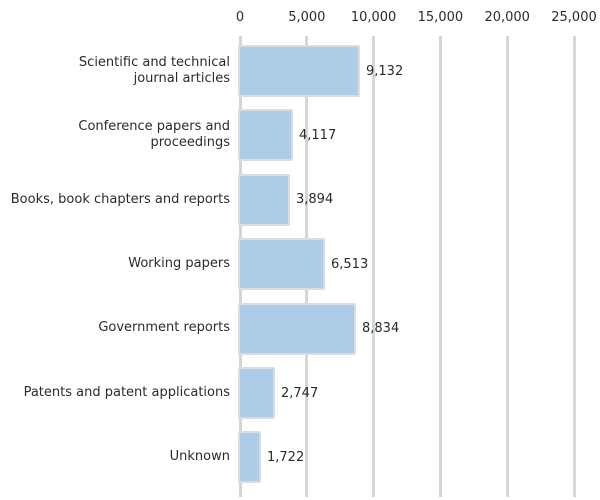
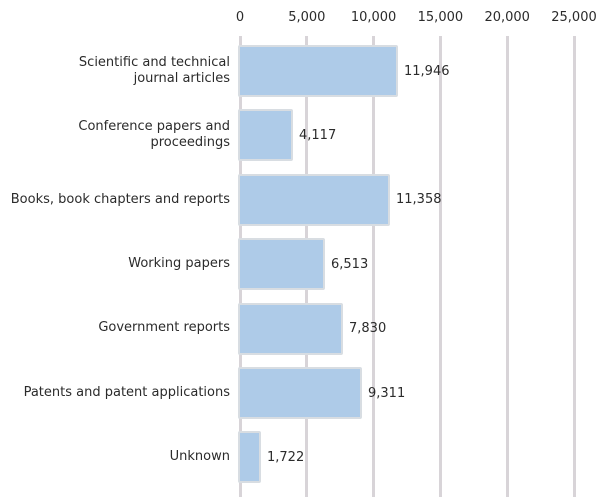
Scientific and technical journal articles: 9,132 -> 11,946
Books, book chapters and reports: 3,894 -> 11,358
Government reports: 8,834 -> 7,830
Patents and patent applications: 2,747 -> 9,311
